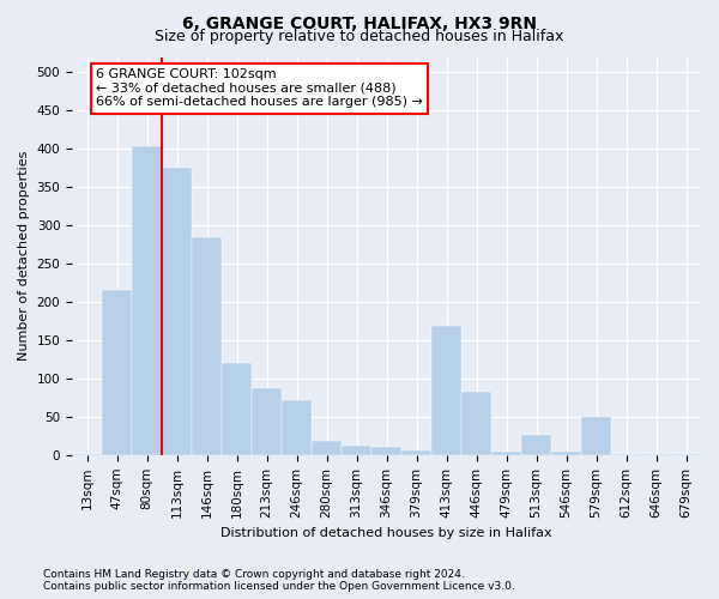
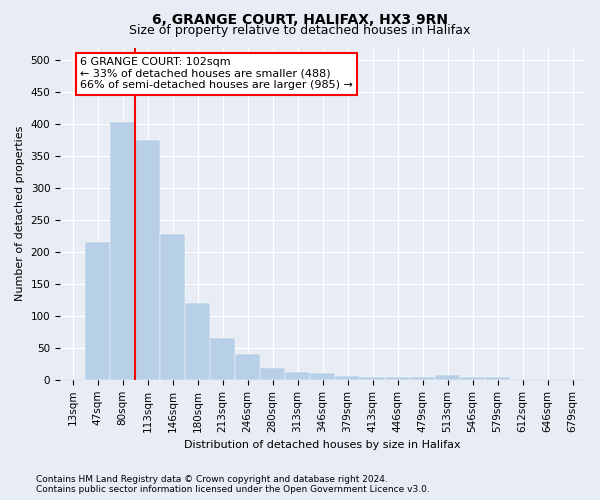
146sqm: 284 -> 228
213sqm: 88 -> 65
246sqm: 72 -> 40
413sqm: 168 -> 5
446sqm: 82 -> 4
513sqm: 26 -> 8
579sqm: 50 -> 4
